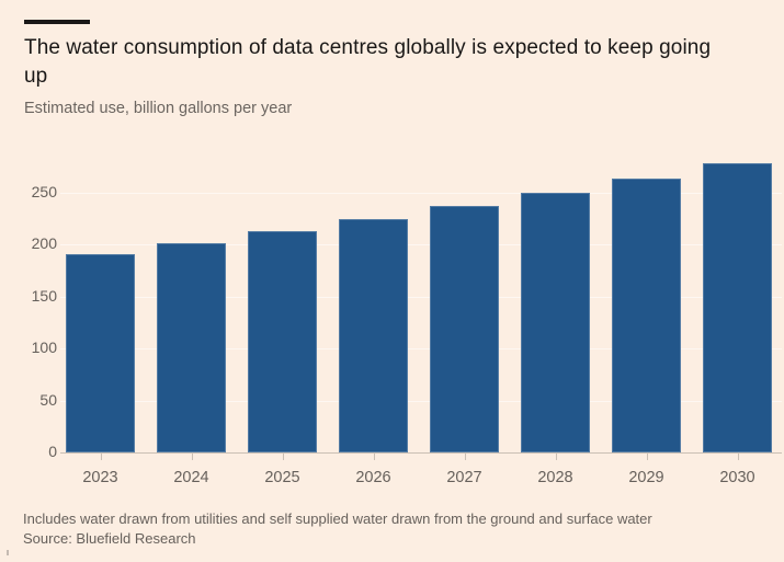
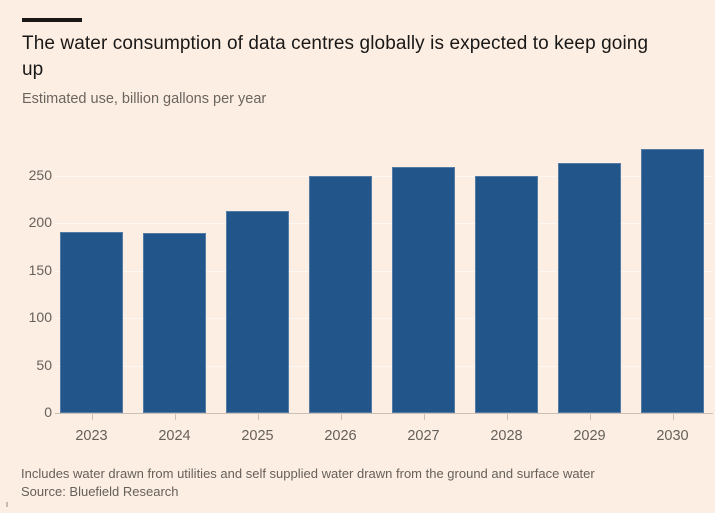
2024: 200 -> 190
2026: 220 -> 250
2027: 240 -> 260
